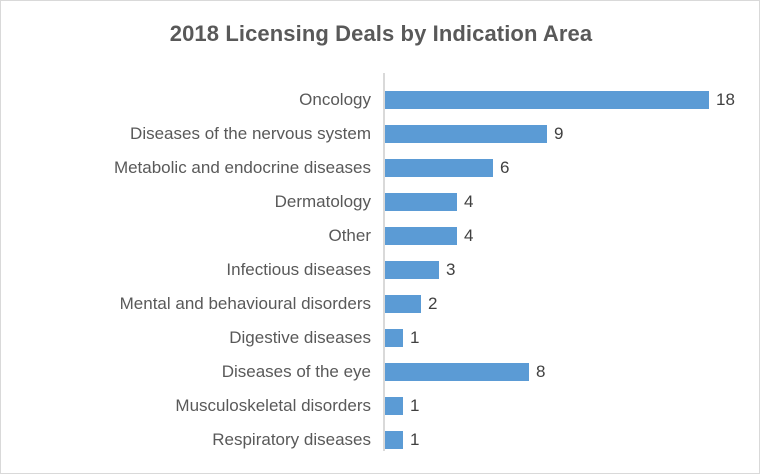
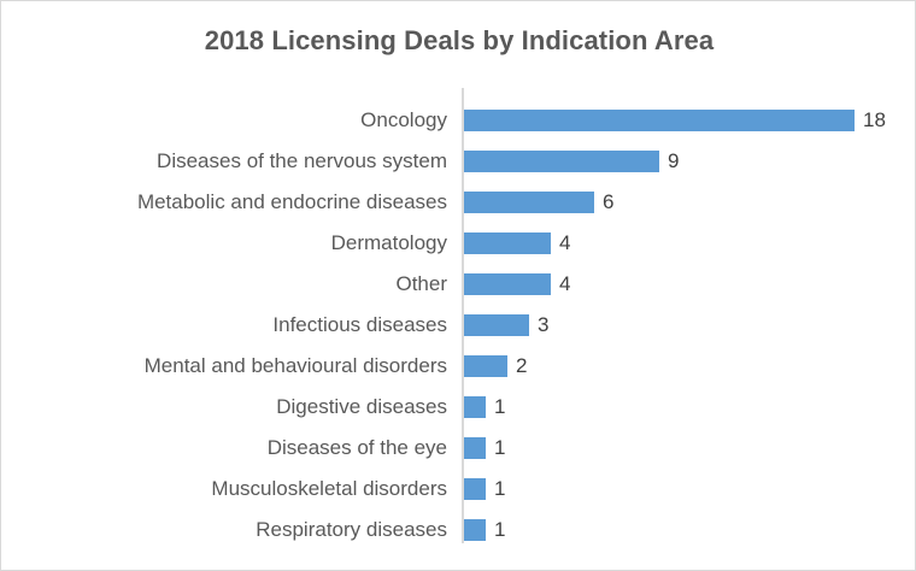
Diseases of the eye: 8 -> 1
